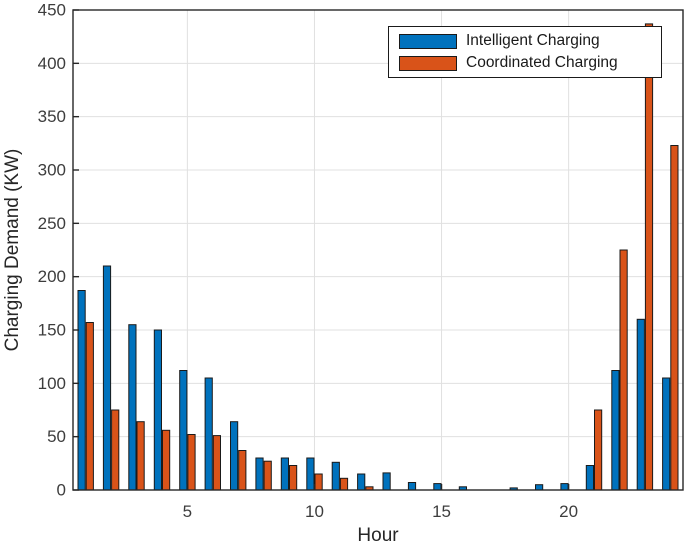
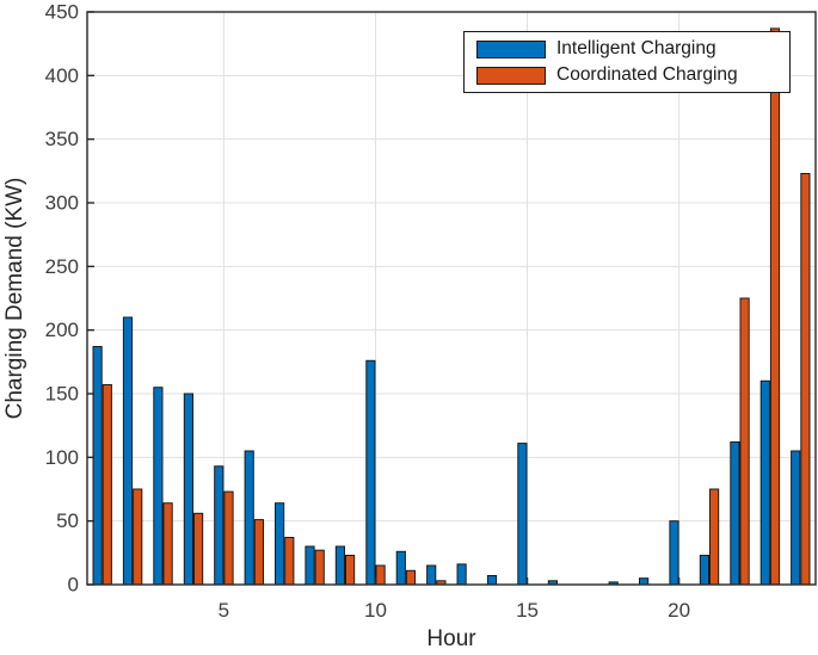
Intelligent Charging/5: 112 -> 93
Coordinated Charging/5: 52 -> 73
Intelligent Charging/10: 30 -> 176
Intelligent Charging/15: 6 -> 111
Intelligent Charging/20: 6 -> 50
